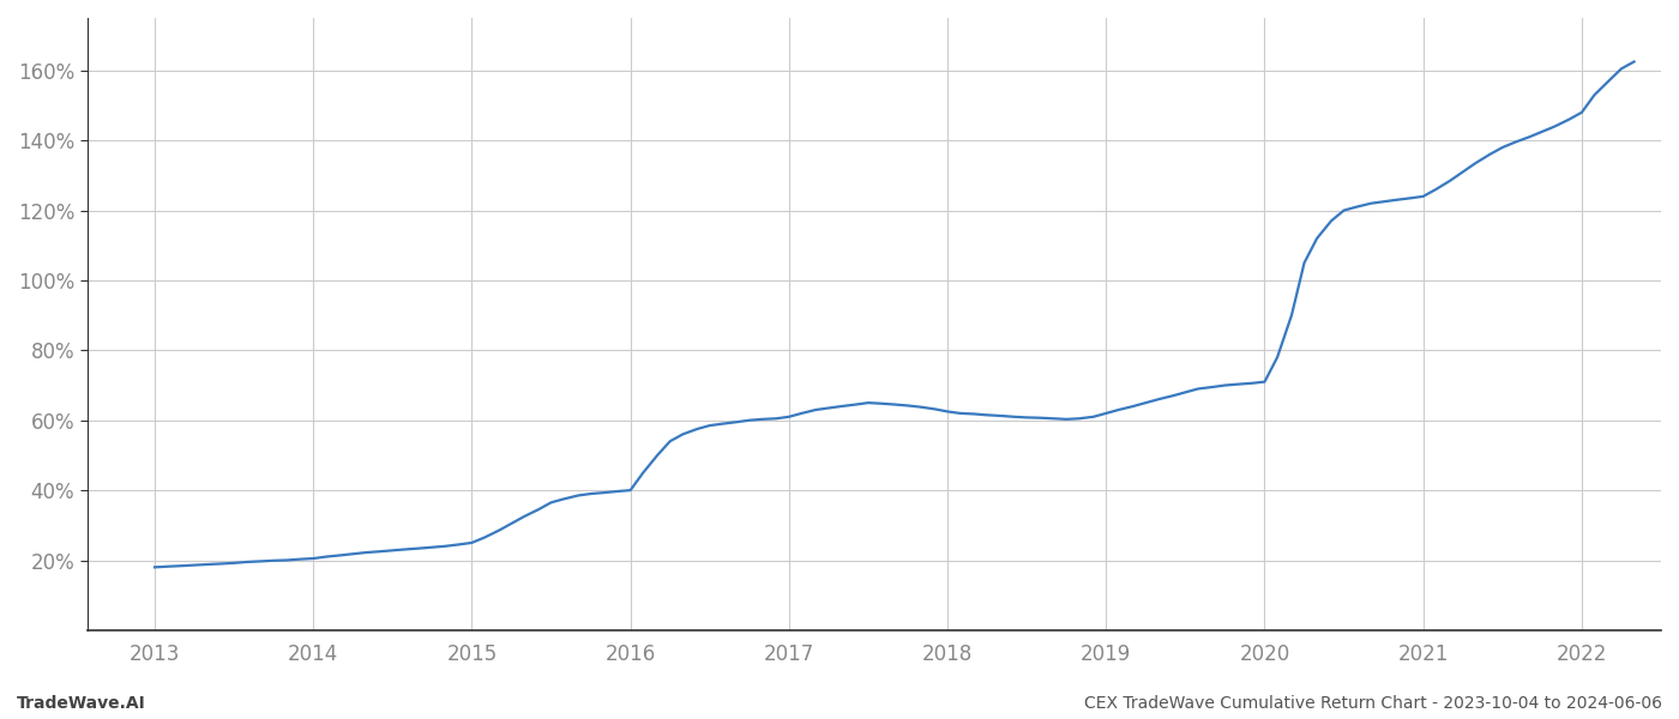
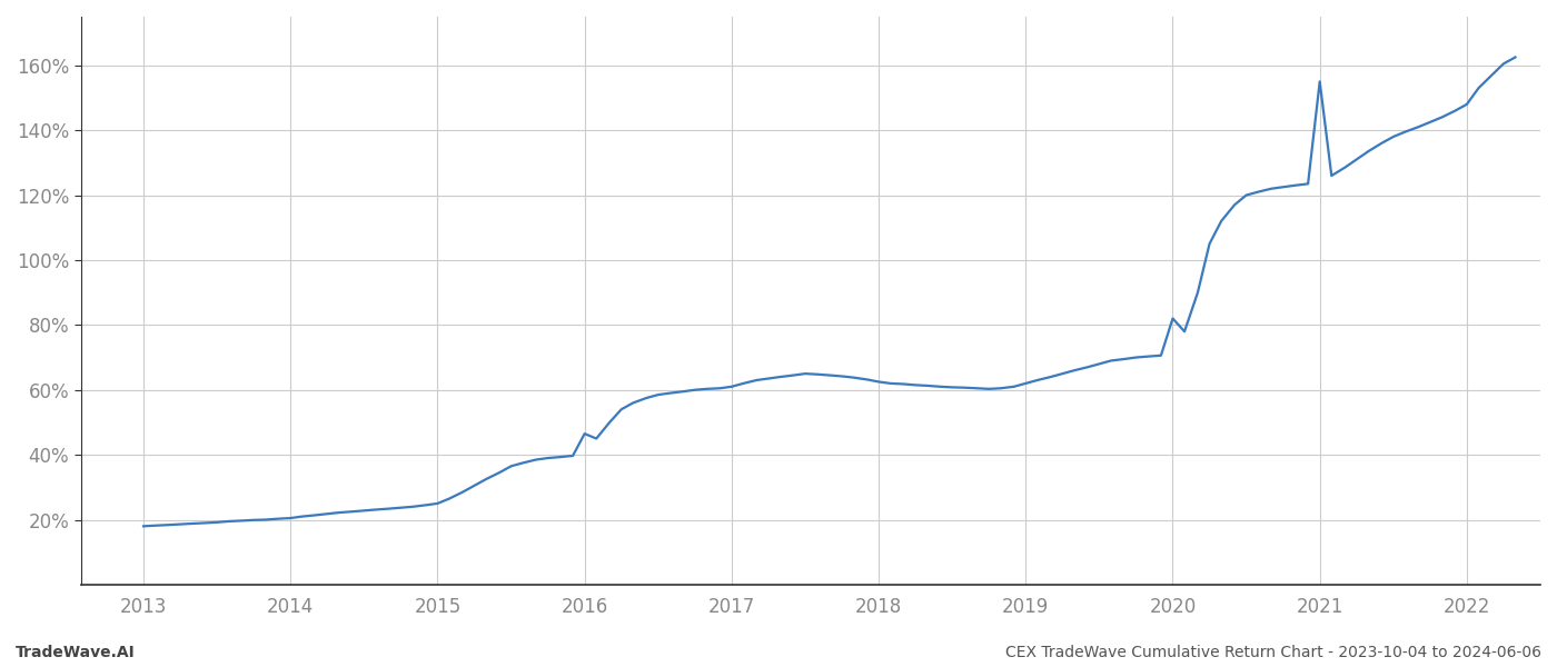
2016: 40.0% -> 46.5%
2020: 71.0% -> 82.0%
2021: 124.0% -> 155.0%
